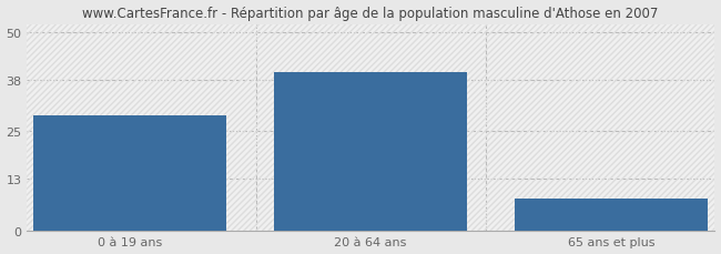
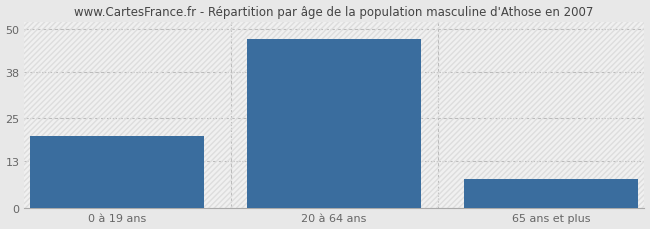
0 à 19 ans: 29 -> 20
20 à 64 ans: 40 -> 47
